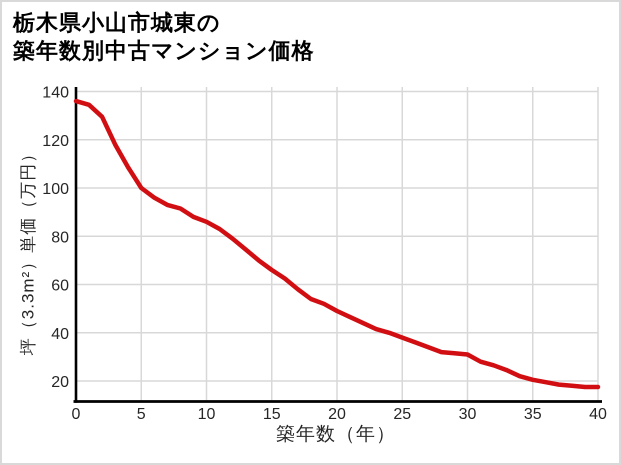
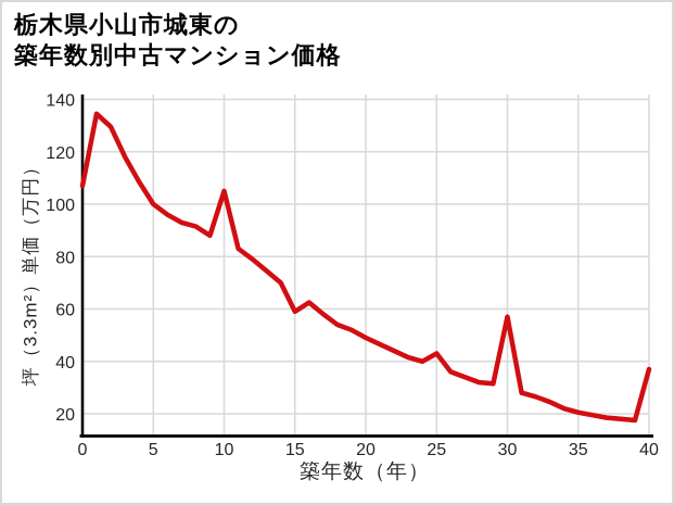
0: 136 -> 107
10: 86 -> 105
15: 66 -> 59
25: 38 -> 43
30: 31 -> 57
40: 18 -> 37
